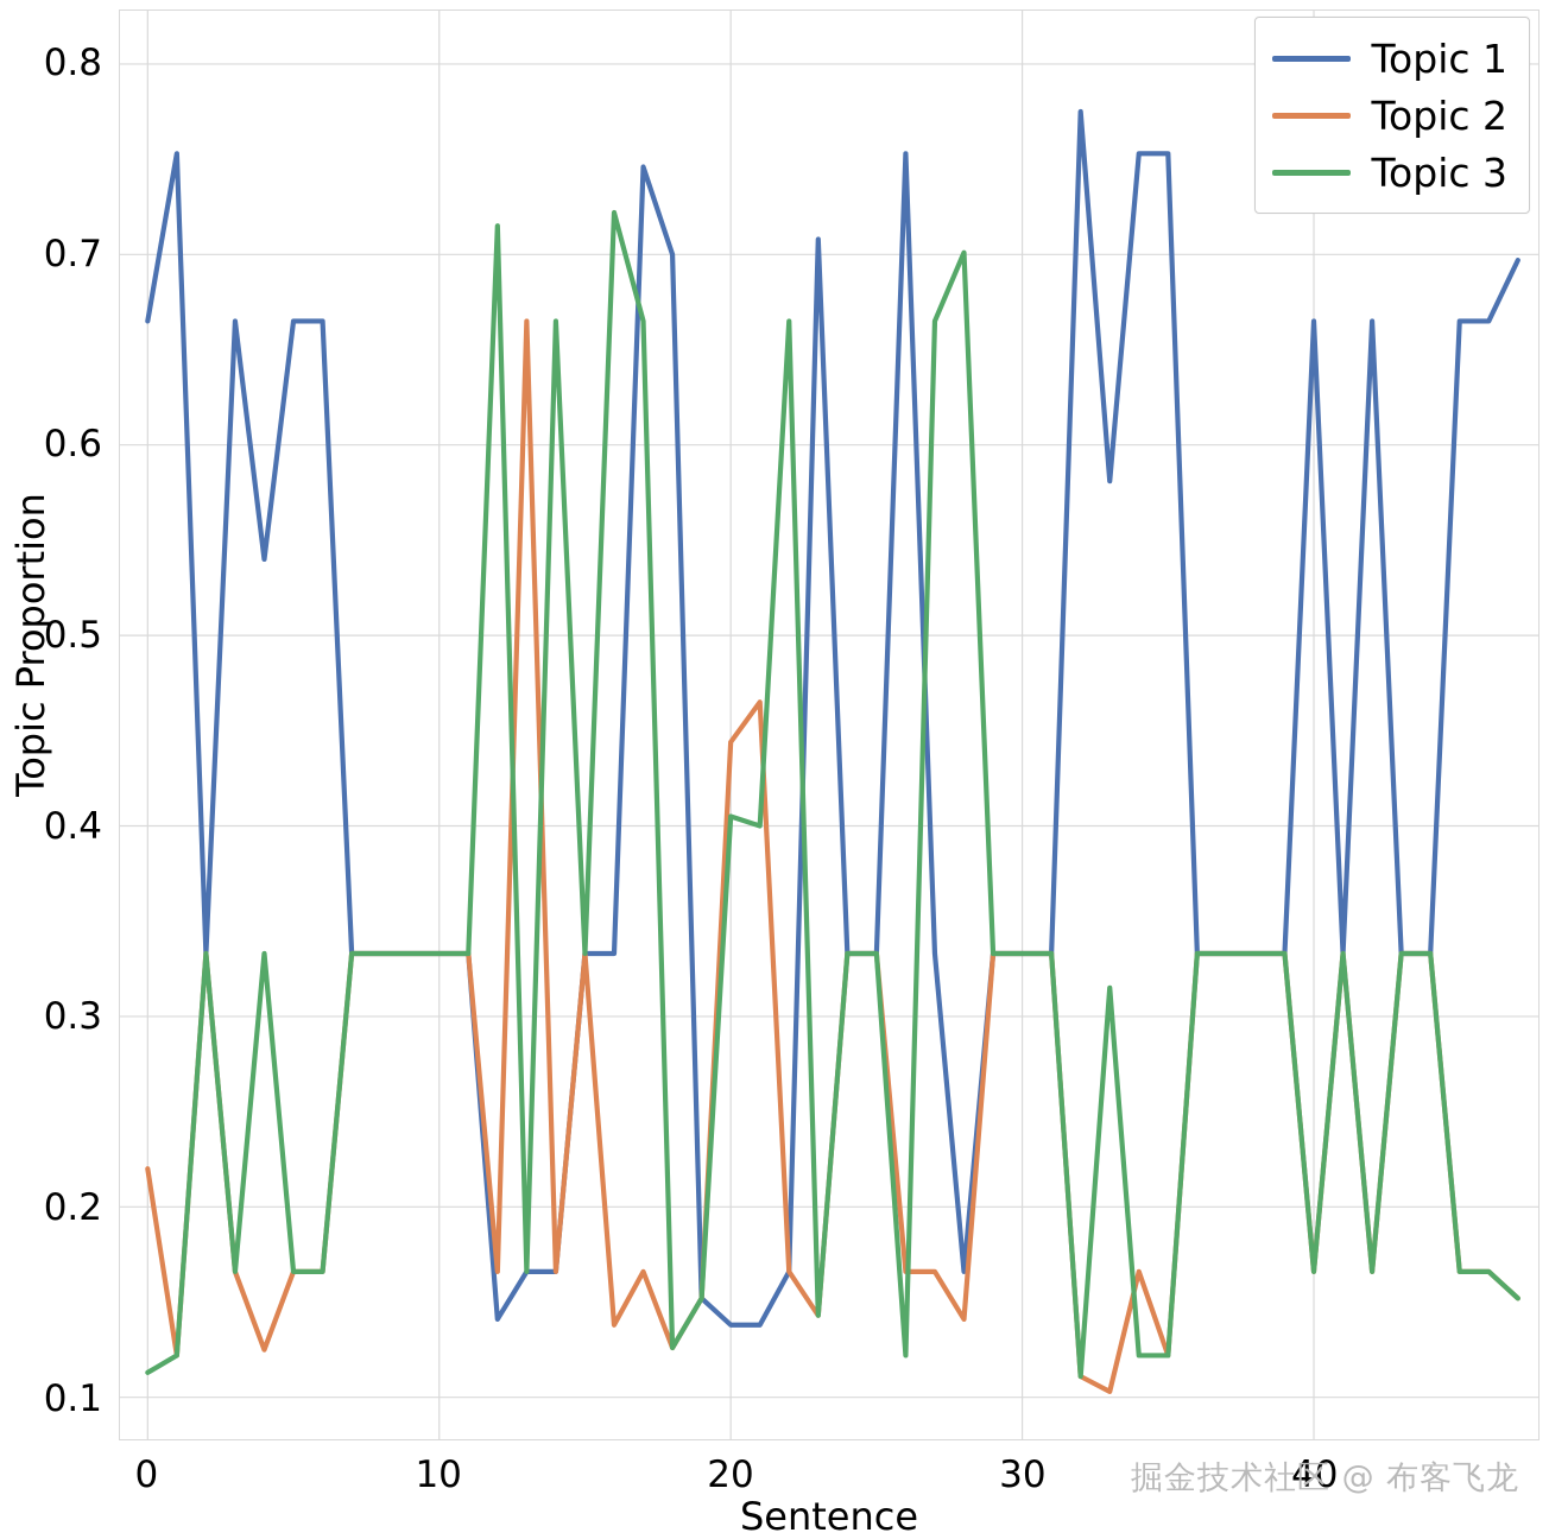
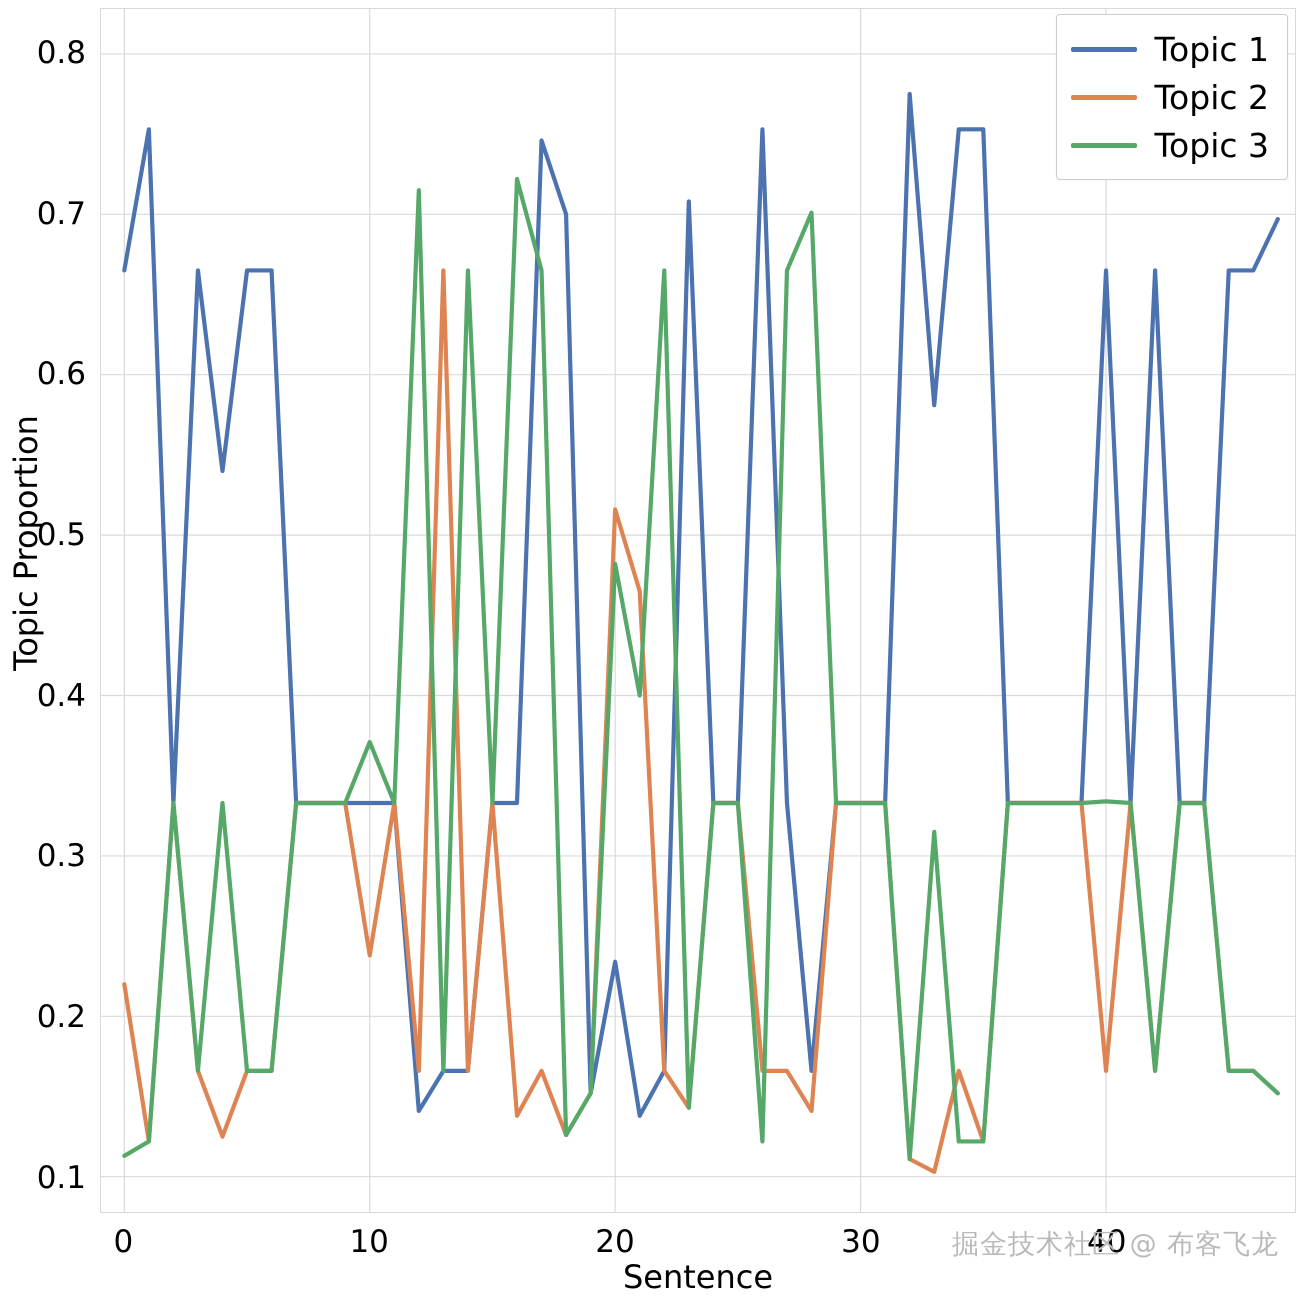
Topic 2/10: 0.333 -> 0.238
Topic 3/10: 0.333 -> 0.371
Topic 1/20: 0.138 -> 0.234
Topic 2/20: 0.444 -> 0.516
Topic 3/20: 0.405 -> 0.482
Topic 3/40: 0.166 -> 0.334
